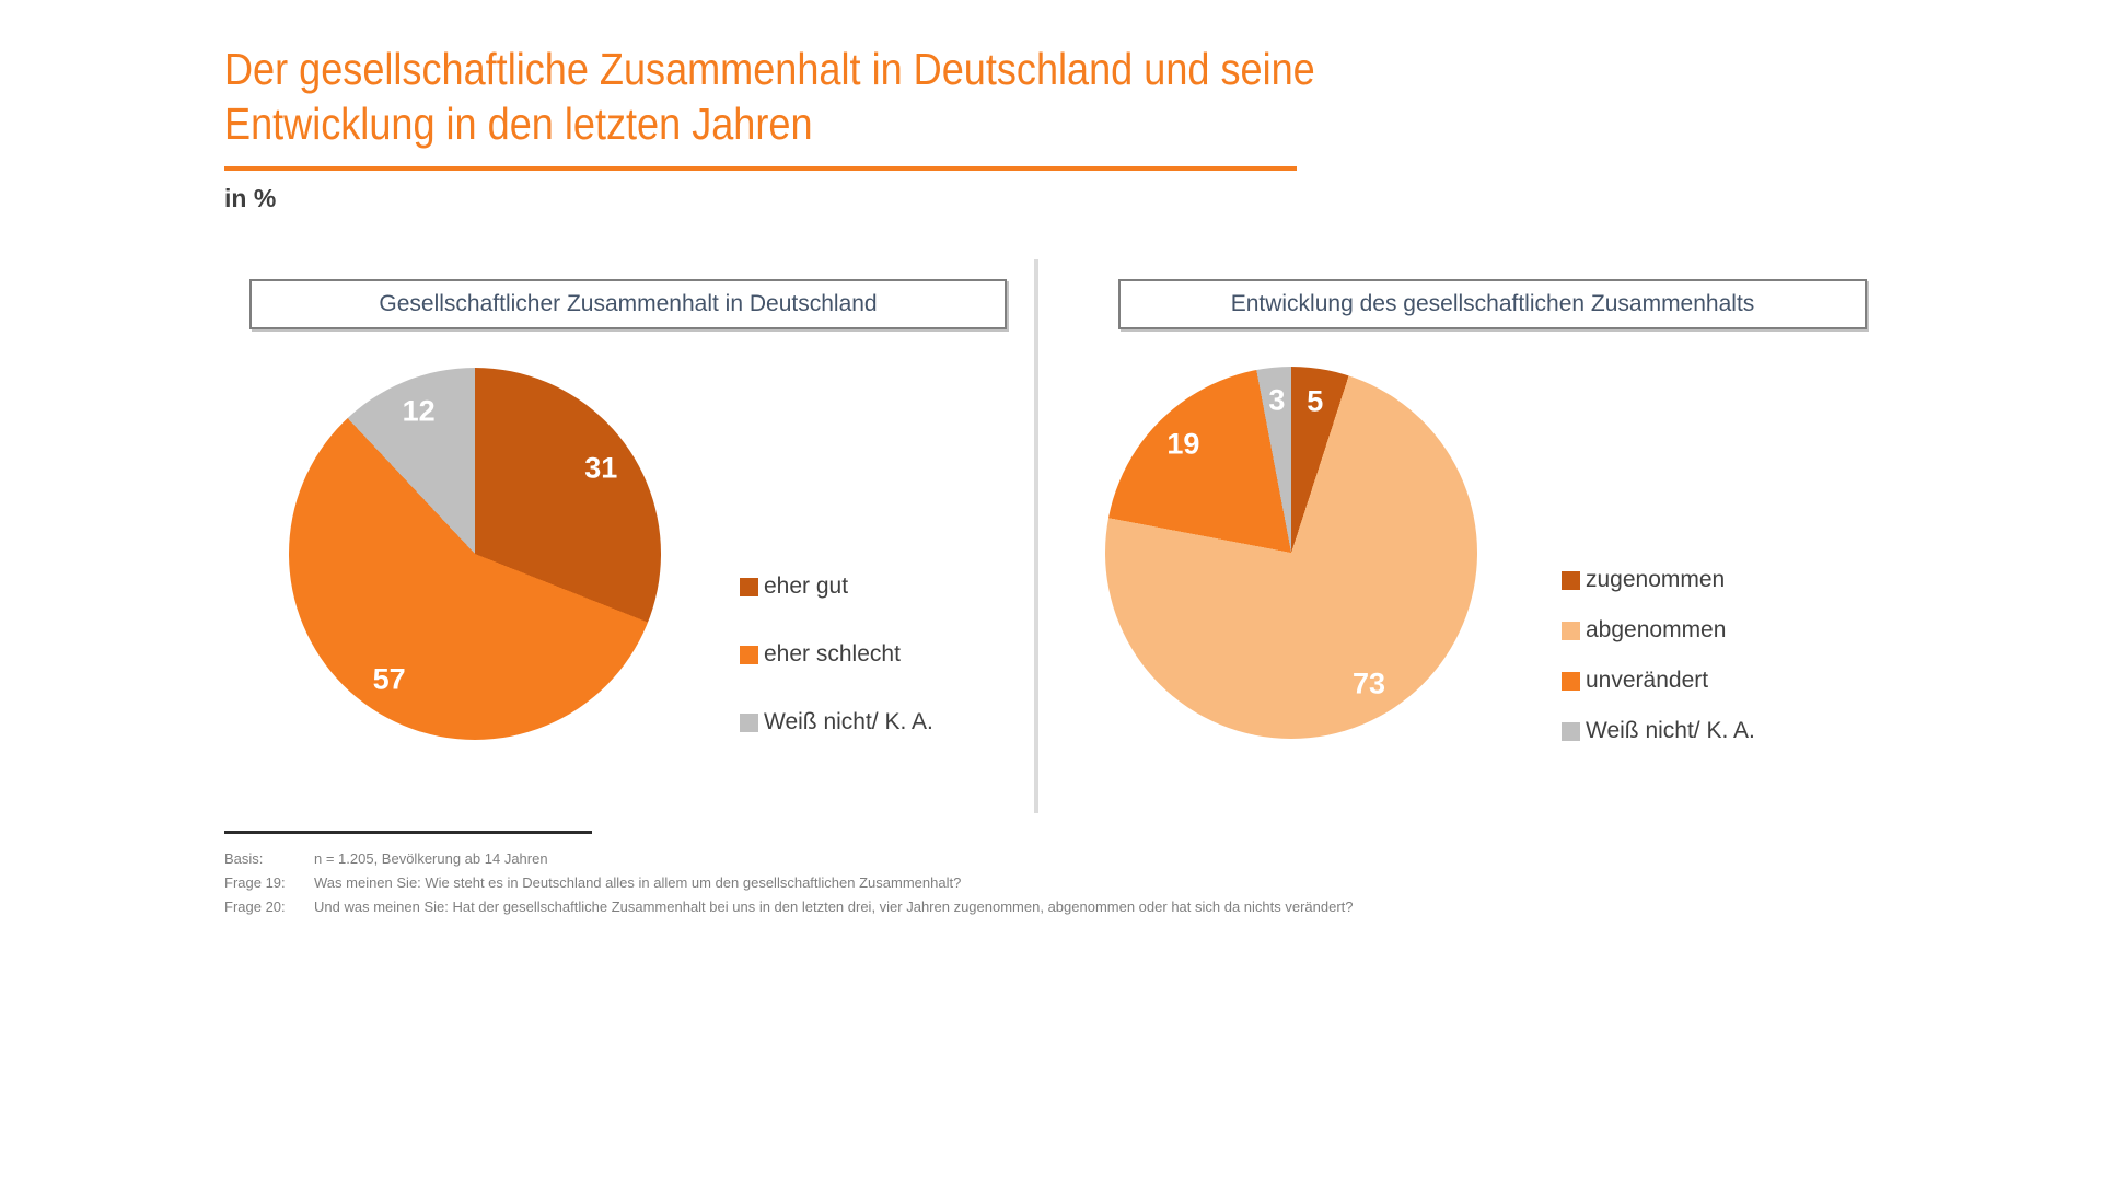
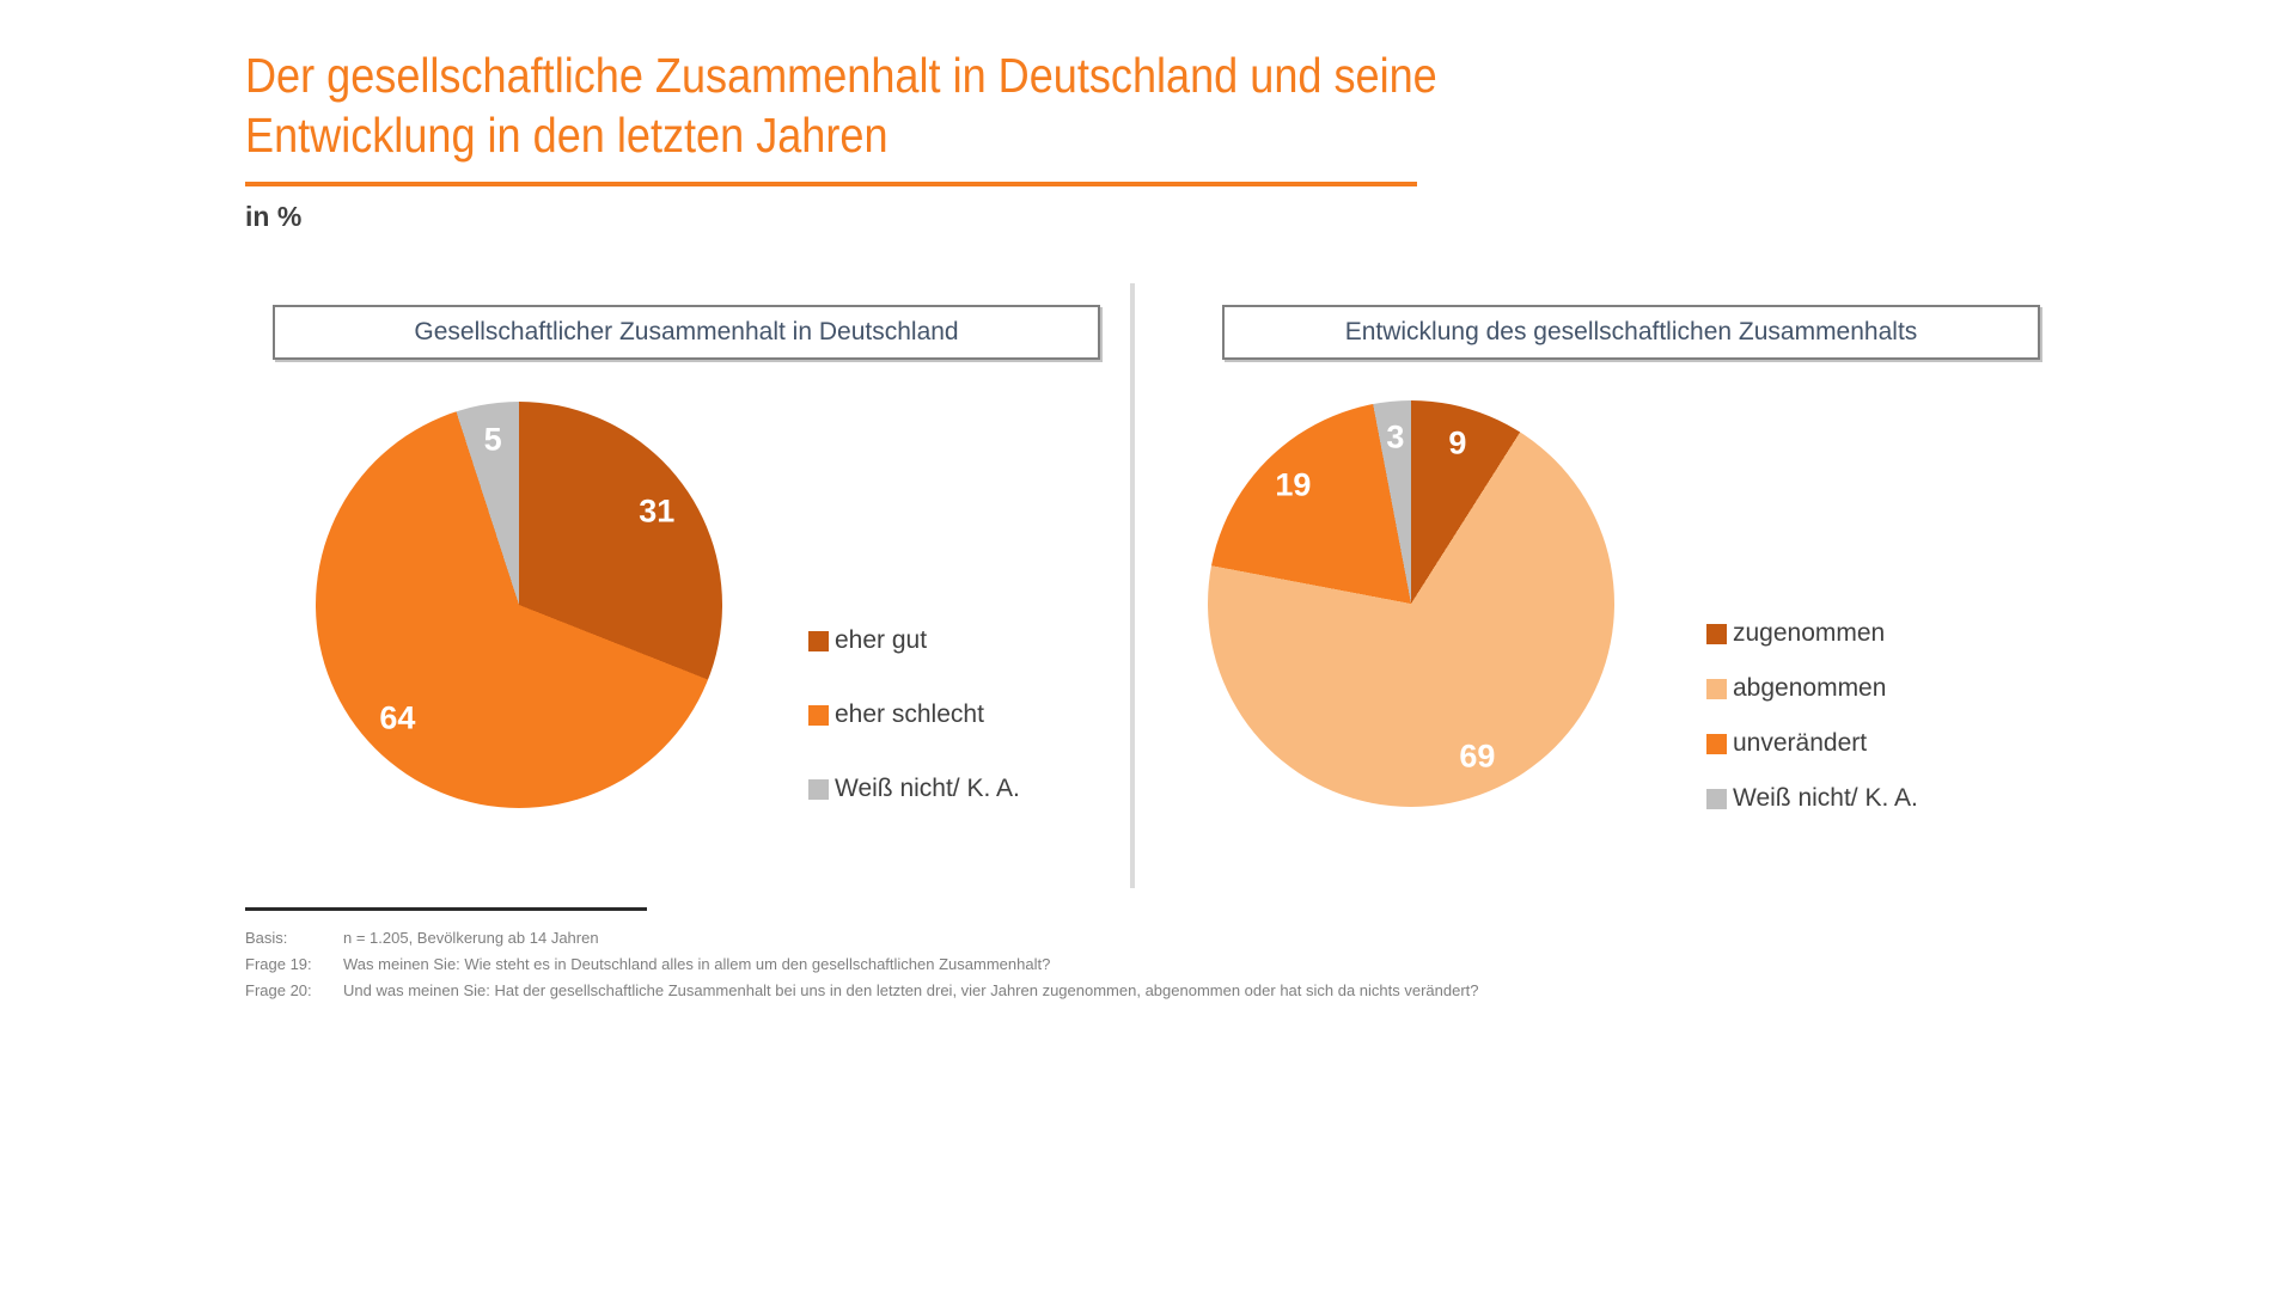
Gesellschaftlicher Zusammenhalt in Deutschland/eher schlecht: 57 -> 64
Gesellschaftlicher Zusammenhalt in Deutschland/Weiß nicht/ K. A.: 12 -> 5
Entwicklung des gesellschaftlichen Zusammenhalts/zugenommen: 5 -> 9
Entwicklung des gesellschaftlichen Zusammenhalts/abgenommen: 73 -> 69
